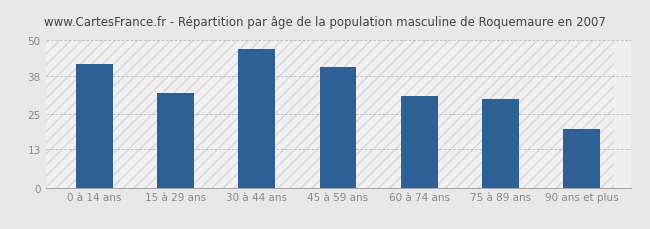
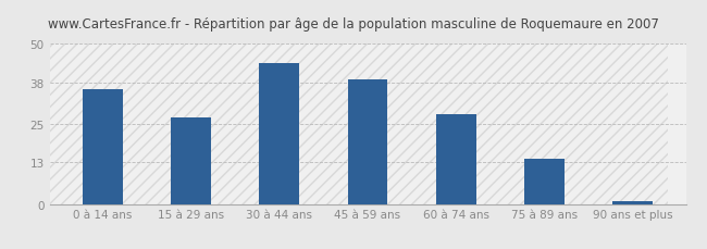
0 à 14 ans: 42 -> 36
15 à 29 ans: 32 -> 27
30 à 44 ans: 47 -> 44
45 à 59 ans: 41 -> 39
60 à 74 ans: 31 -> 28
75 à 89 ans: 30 -> 14
90 ans et plus: 20 -> 1
